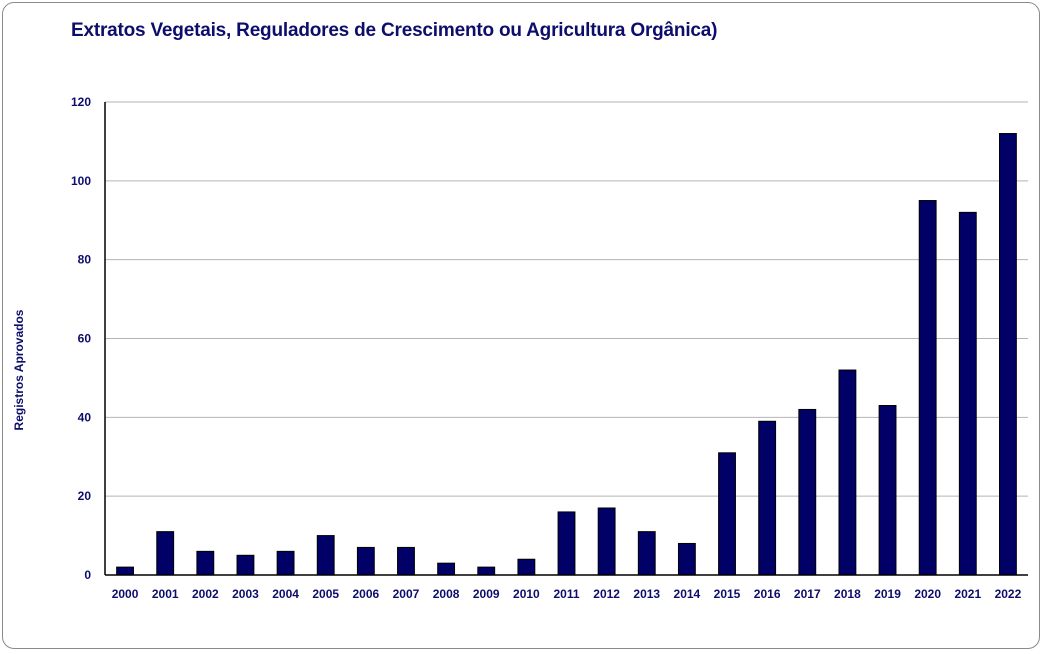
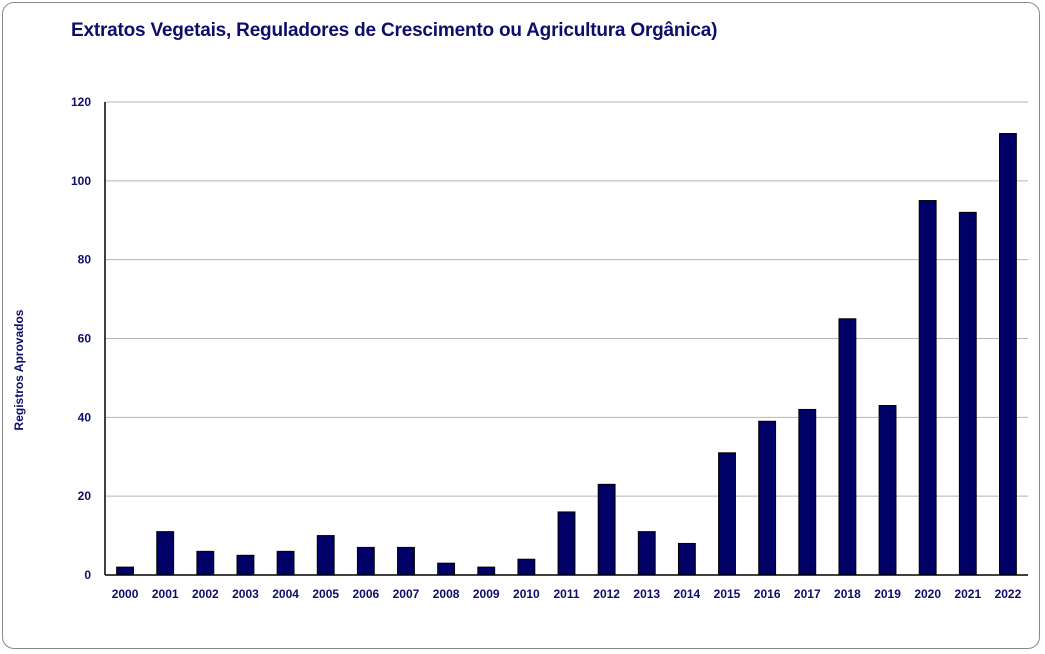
2012: 17 -> 23
2018: 52 -> 65
